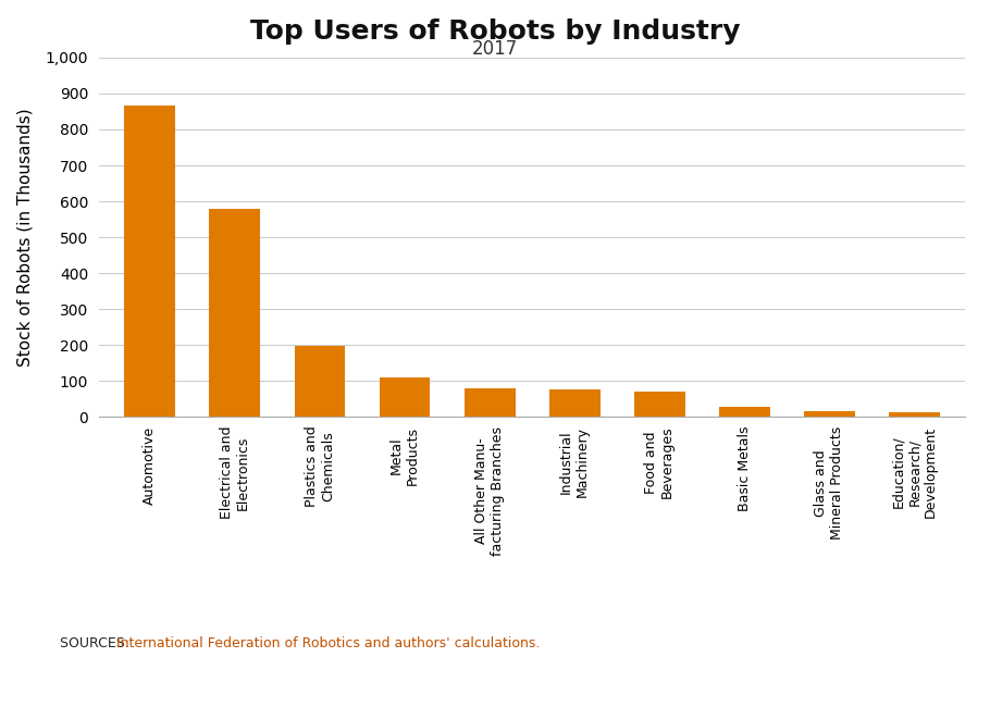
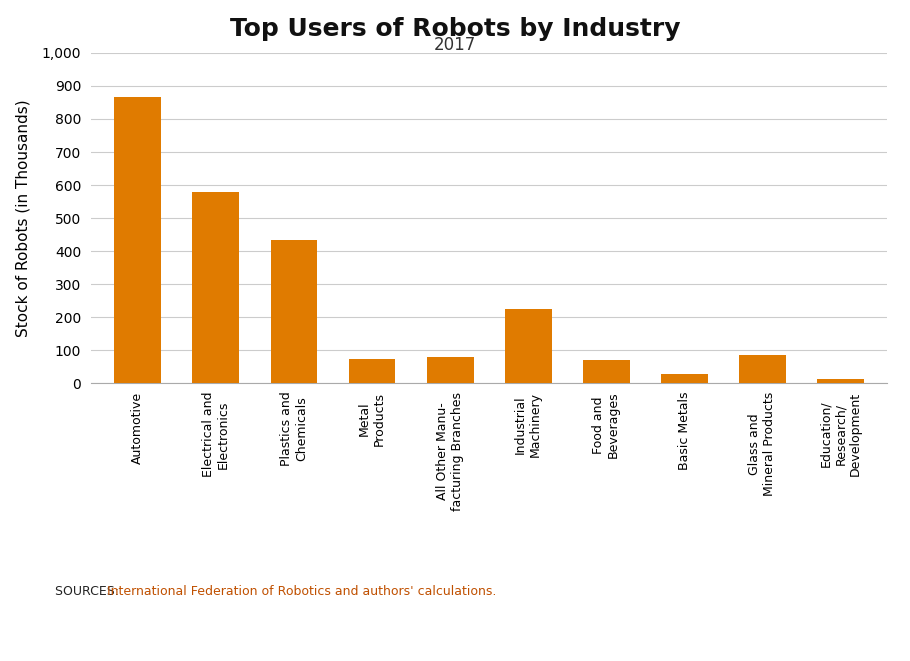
Plastics and Chemicals: 197 -> 435
Metal Products: 109 -> 75
Industrial Machinery: 78 -> 225
Glass and Mineral Products: 15 -> 85
